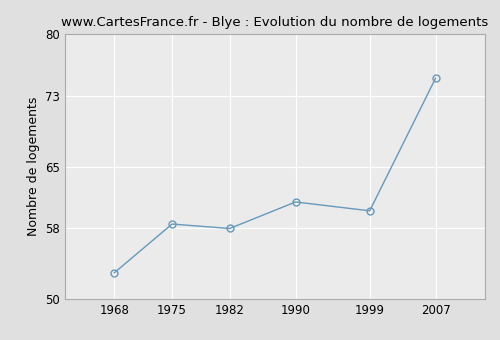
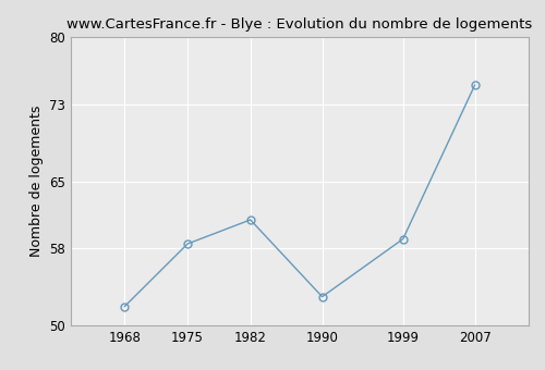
1968: 53.0 -> 52.0
1982: 58.0 -> 61.0
1990: 61.0 -> 53.0
1999: 60.0 -> 59.0
